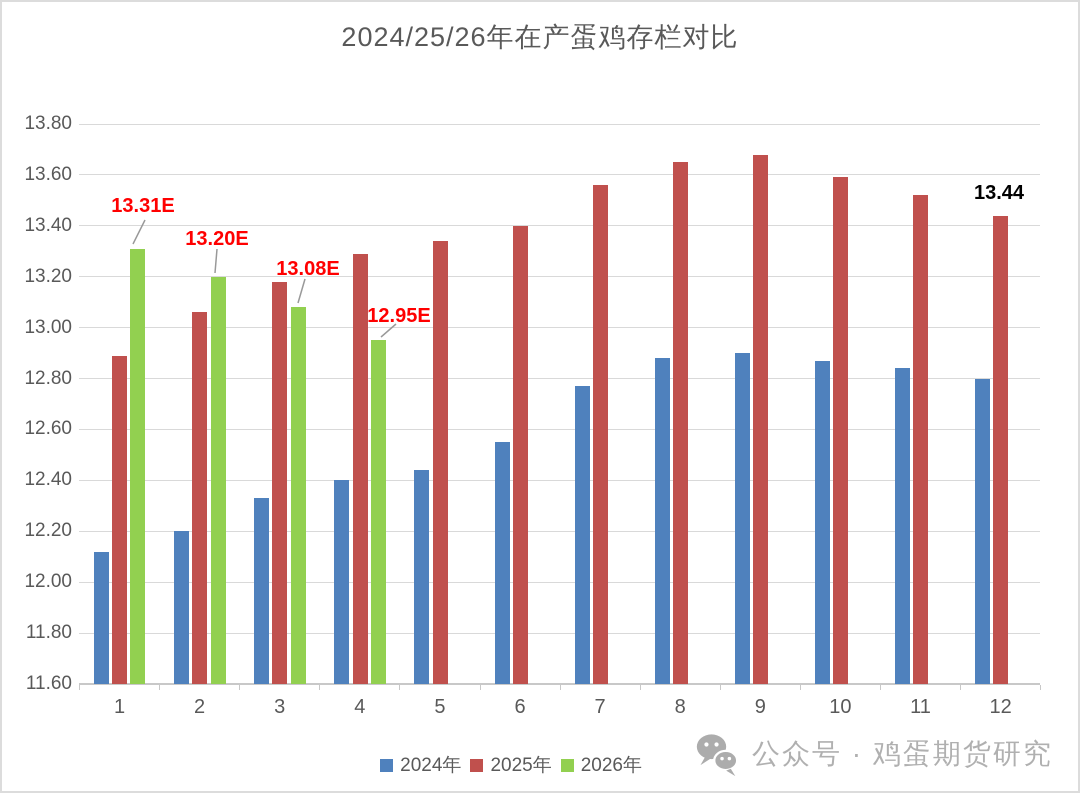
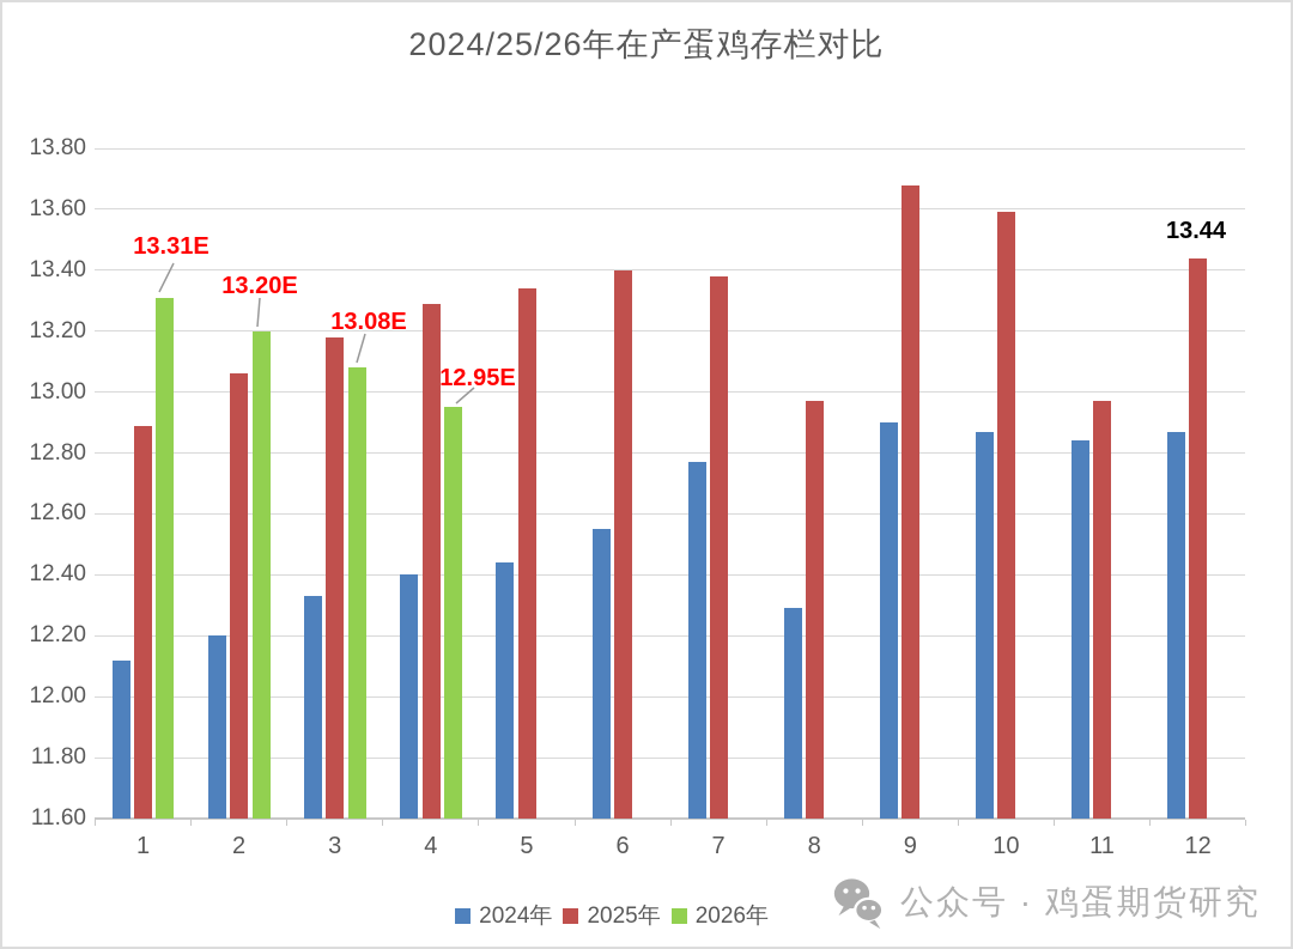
2025年/7: 13.56 -> 13.38
2024年/8: 12.88 -> 12.29
2025年/8: 13.65 -> 12.97
2025年/11: 13.52 -> 12.97
2024年/12: 12.80 -> 12.87
